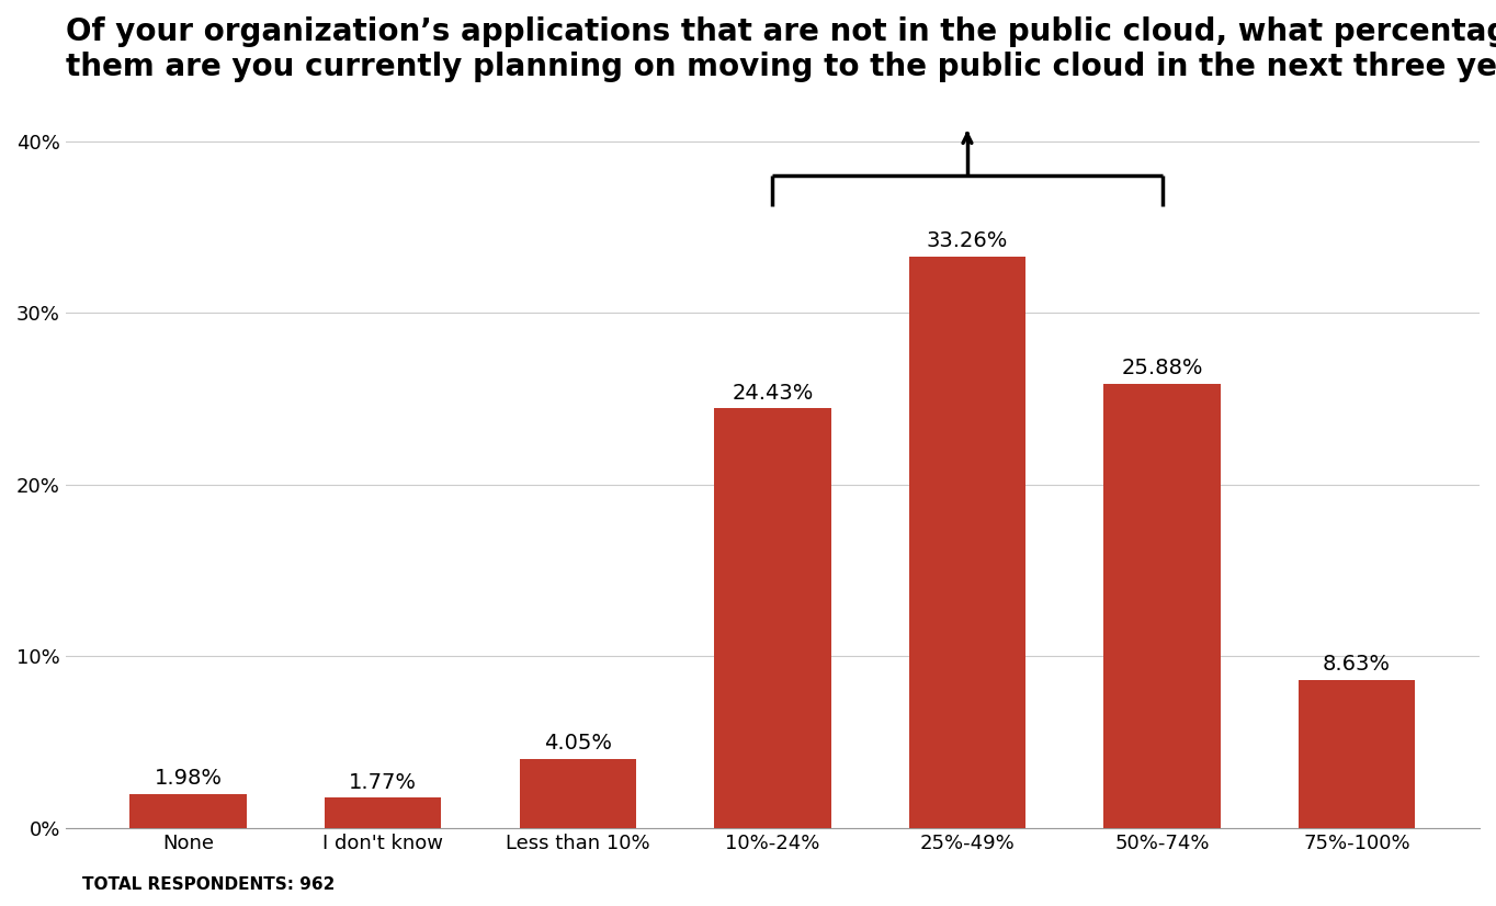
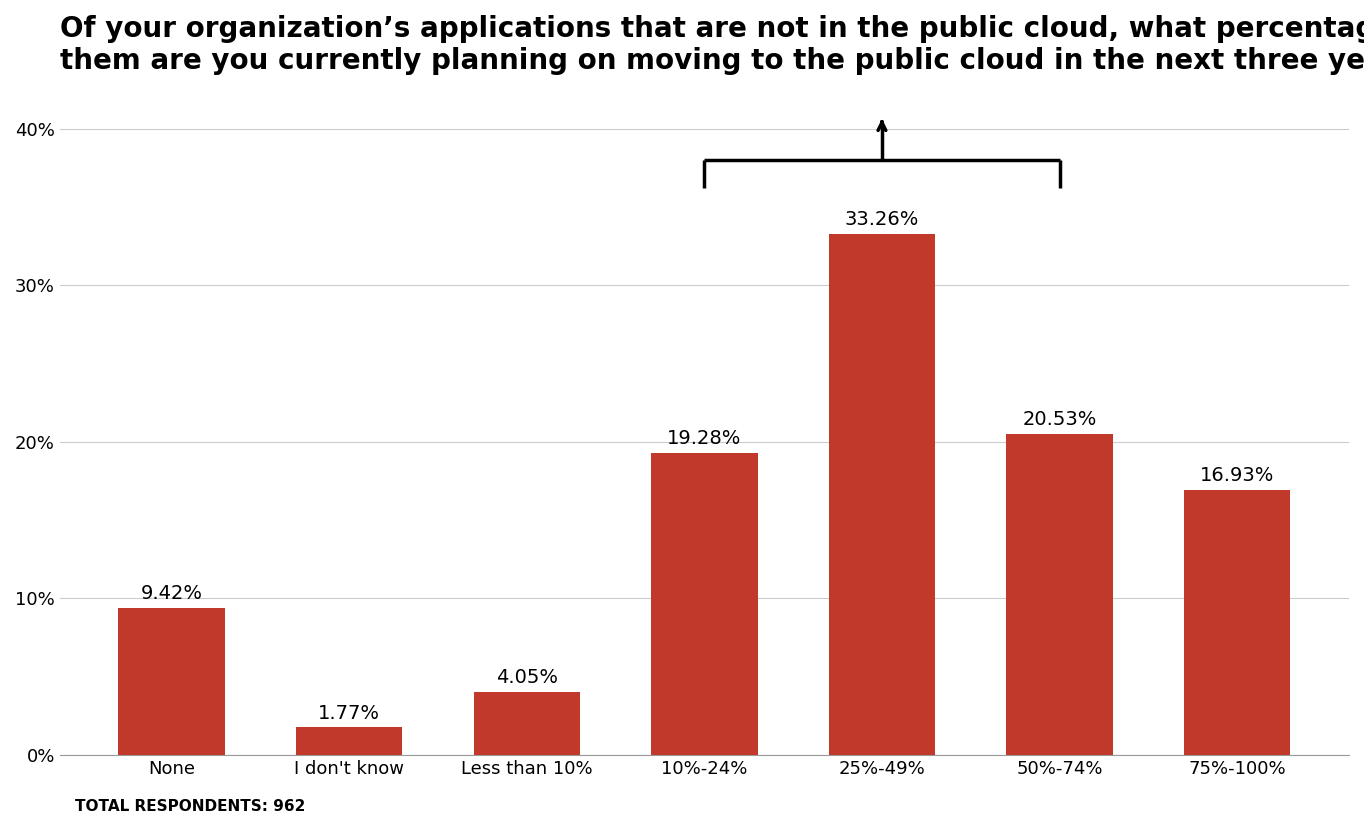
None: 1.98% -> 9.42%
10%-24%: 24.43% -> 19.28%
50%-74%: 25.88% -> 20.53%
75%-100%: 8.63% -> 16.93%
